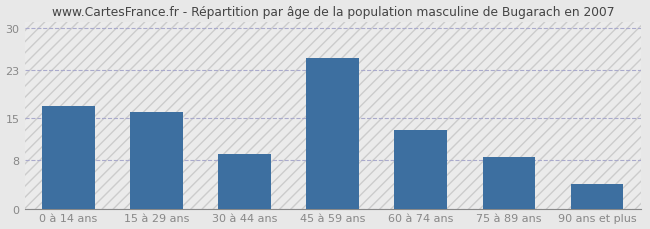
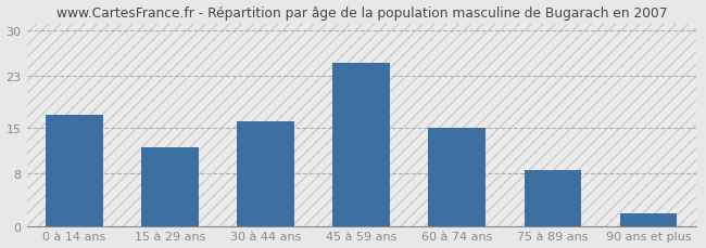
15 à 29 ans: 16.0 -> 12.0
30 à 44 ans: 9.0 -> 16.0
60 à 74 ans: 13.0 -> 15.0
90 ans et plus: 4.0 -> 2.0
